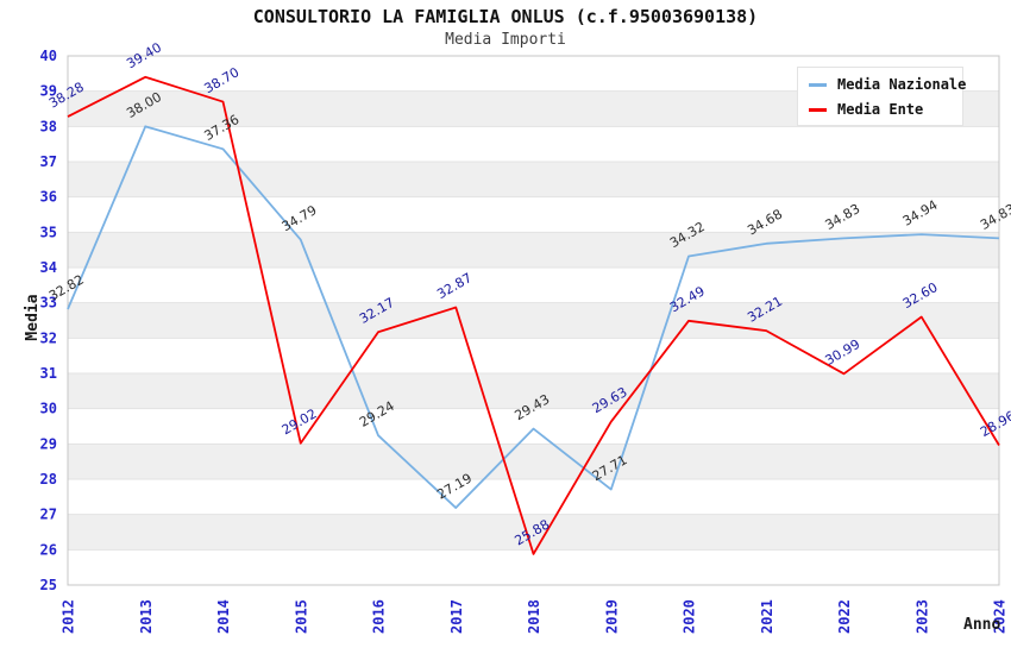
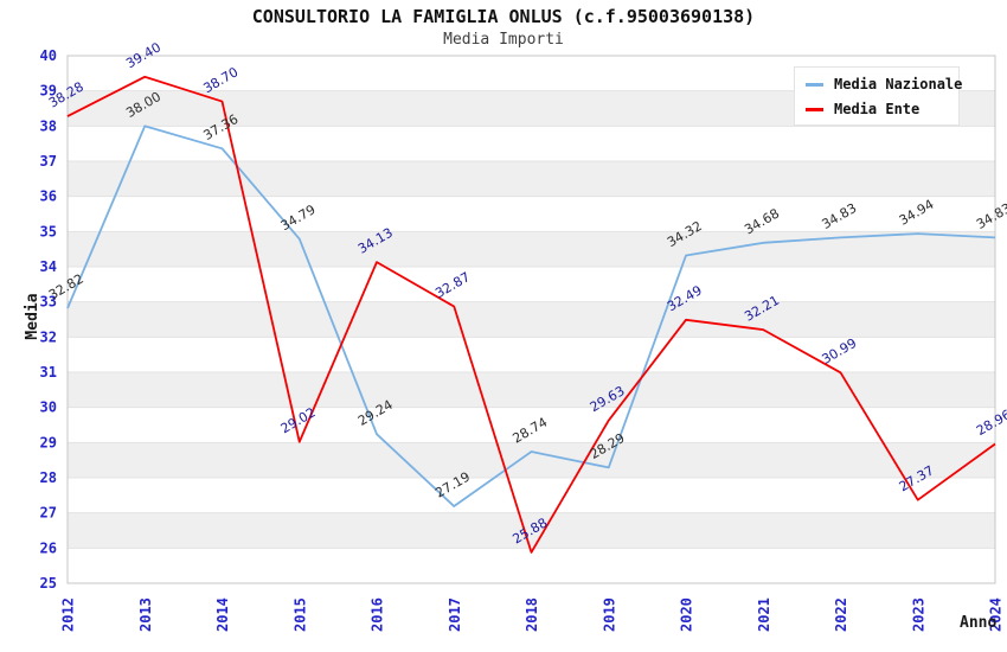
Media Ente/2016: 32.17 -> 34.13
Media Nazionale/2018: 29.43 -> 28.74
Media Nazionale/2019: 27.71 -> 28.29
Media Ente/2023: 32.60 -> 27.37
